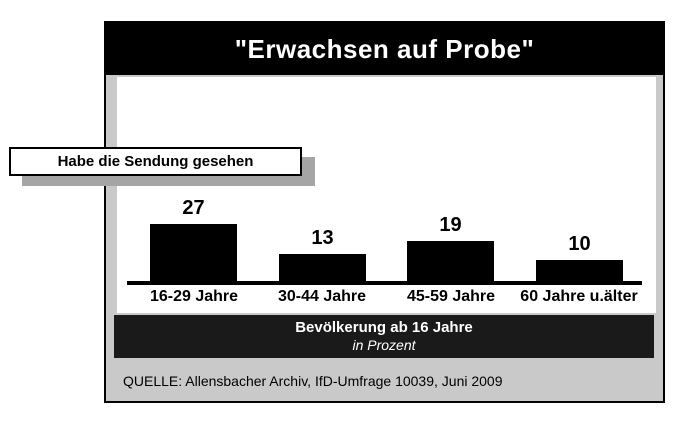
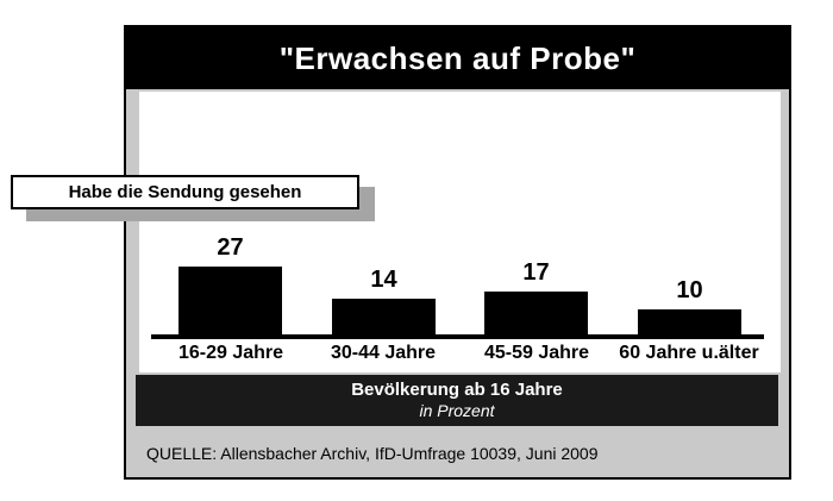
30-44 Jahre: 13 -> 14
45-59 Jahre: 19 -> 17
